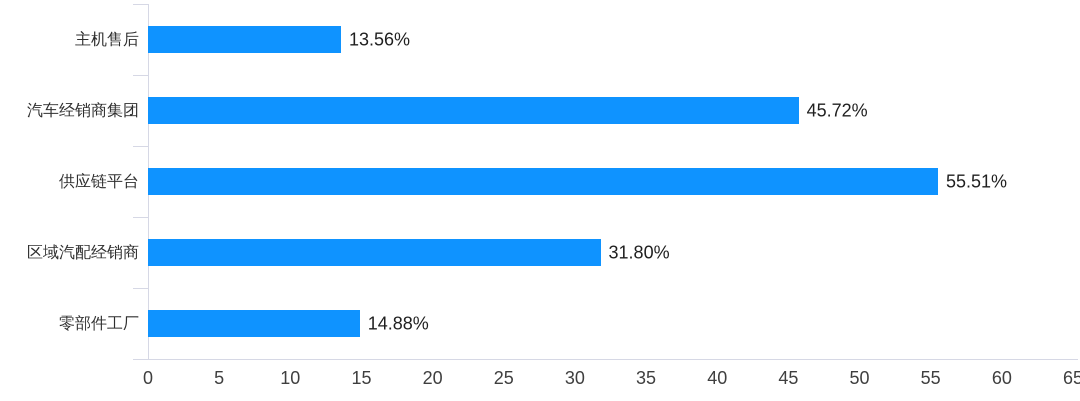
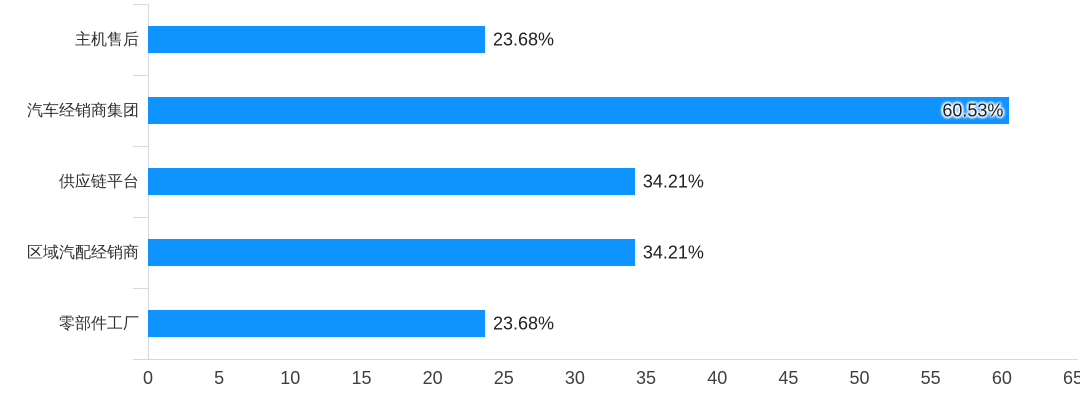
主机售后: 13.56% -> 23.68%
汽车经销商集团: 45.72% -> 60.53%
供应链平台: 55.51% -> 34.21%
区域汽配经销商: 31.80% -> 34.21%
零部件工厂: 14.88% -> 23.68%
